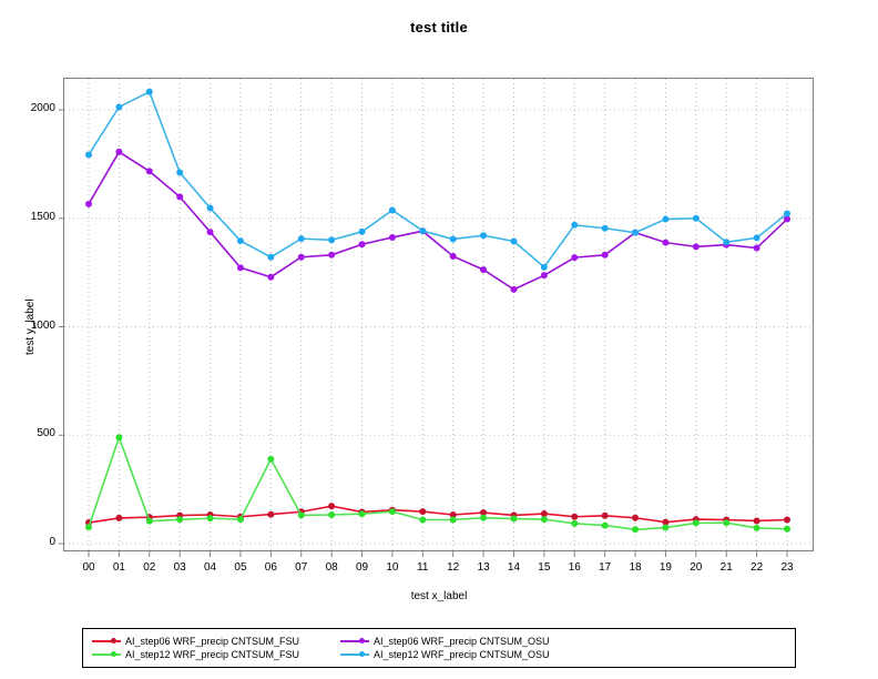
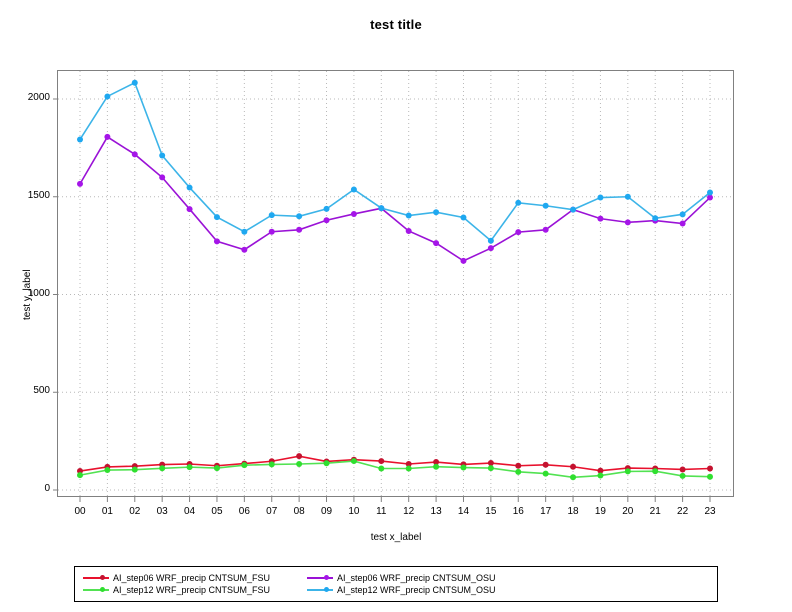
AI_step12 WRF_precip CNTSUM_FSU/01: 490 -> 100
AI_step12 WRF_precip CNTSUM_FSU/06: 390 -> 130
